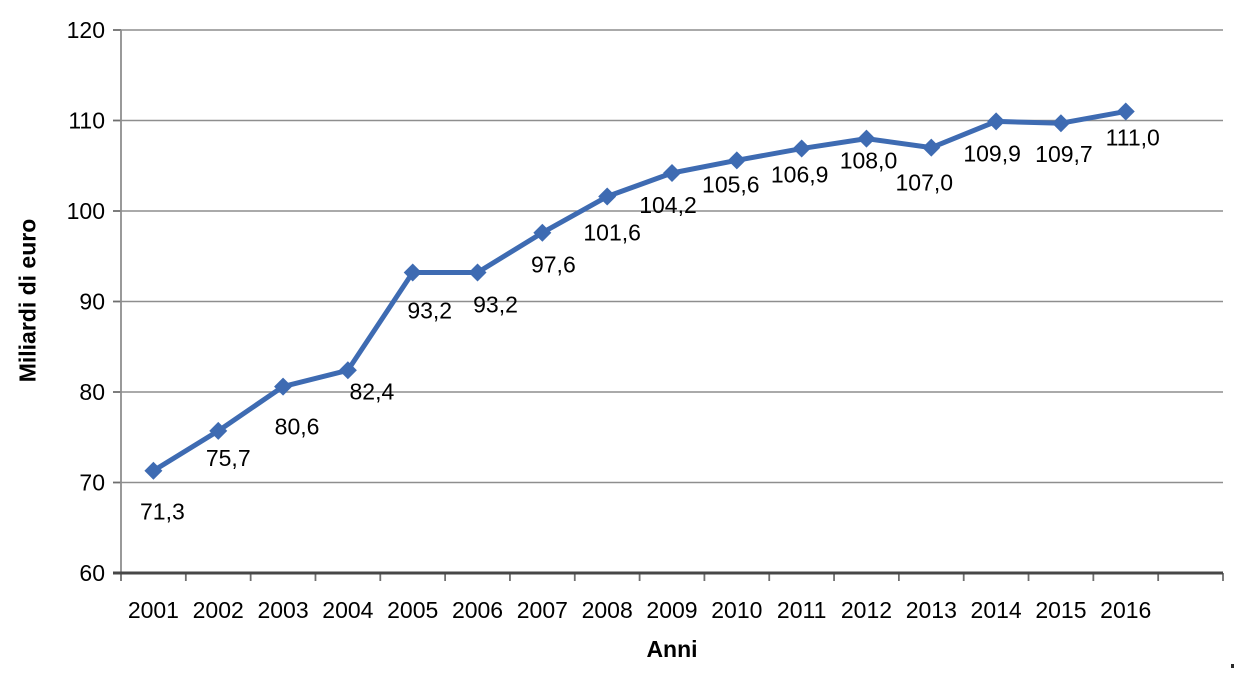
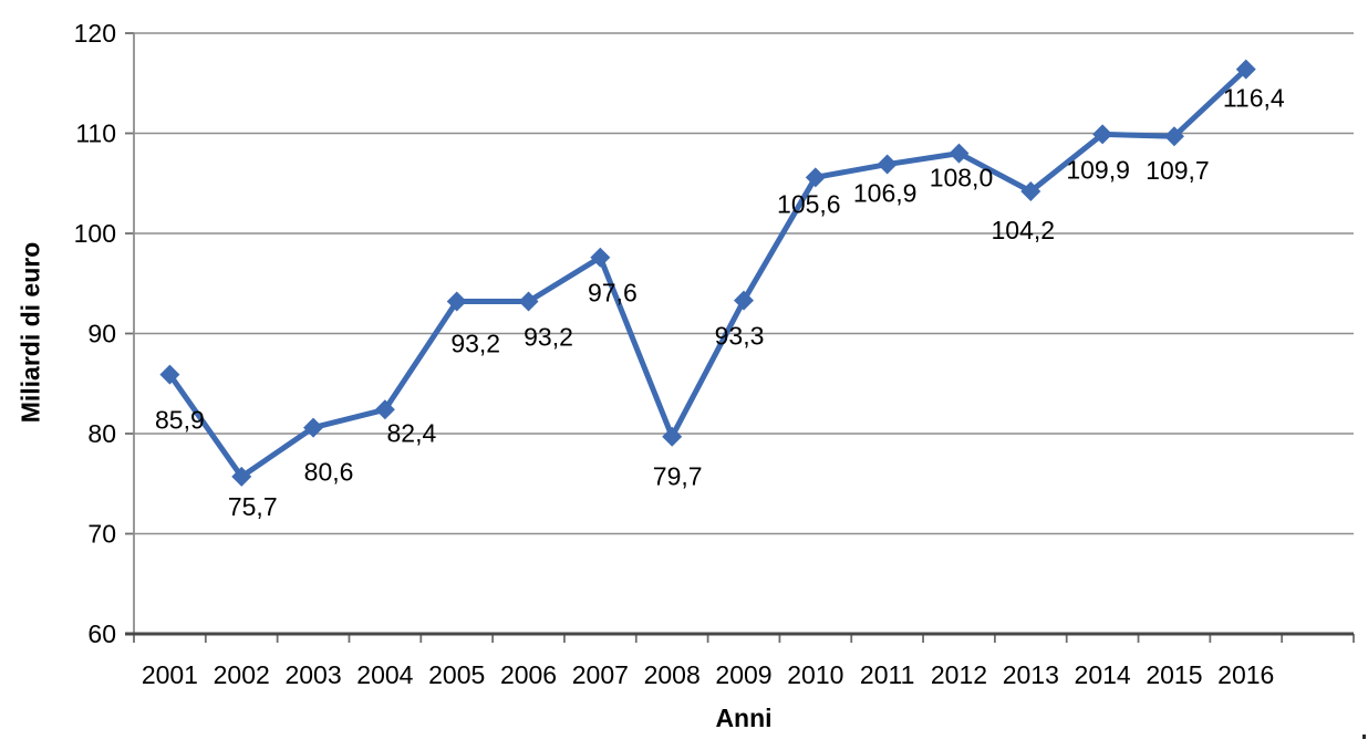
2001: 71,3 -> 85,9
2008: 101,6 -> 79,7
2009: 104,2 -> 93,3
2013: 107,0 -> 104,2
2016: 111,0 -> 116,4
